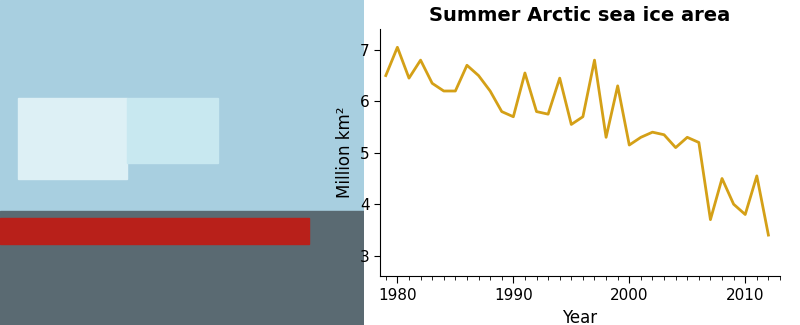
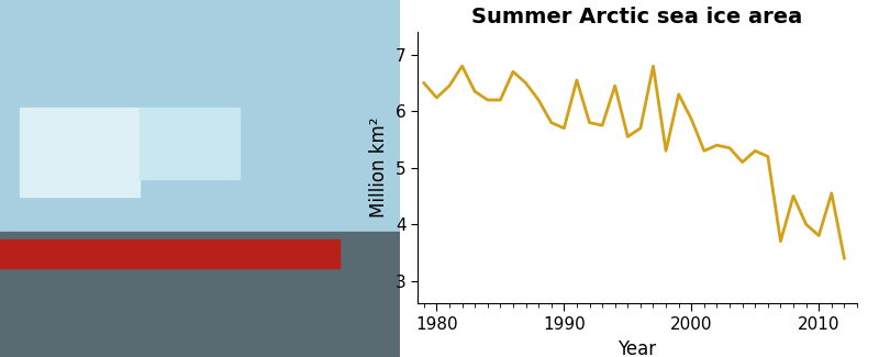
1980: 7.05 -> 6.24
2000: 5.15 -> 5.86
